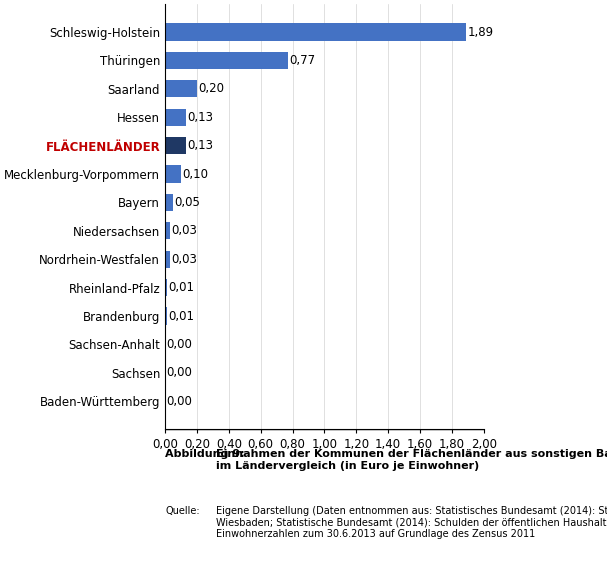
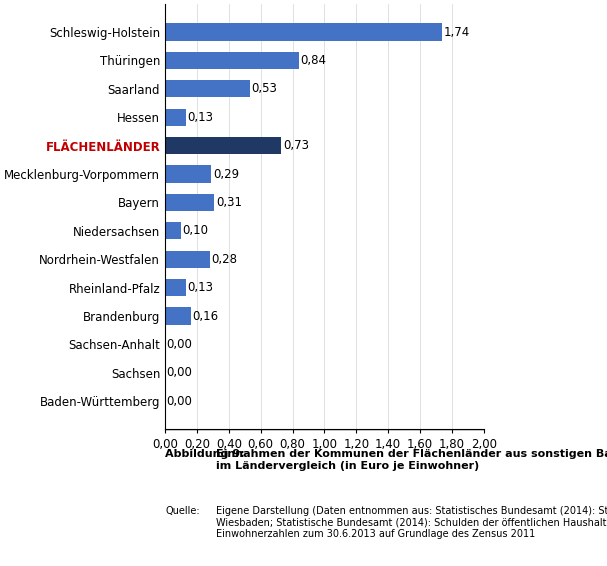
Schleswig-Holstein: 1,89 -> 1,74
Thüringen: 0,77 -> 0,84
Saarland: 0,20 -> 0,53
FLÄCHENLÄNDER: 0,13 -> 0,73
Mecklenburg-Vorpommern: 0,10 -> 0,29
Bayern: 0,05 -> 0,31
Niedersachsen: 0,03 -> 0,10
Nordrhein-Westfalen: 0,03 -> 0,28
Rheinland-Pfalz: 0,01 -> 0,13
Brandenburg: 0,01 -> 0,16
